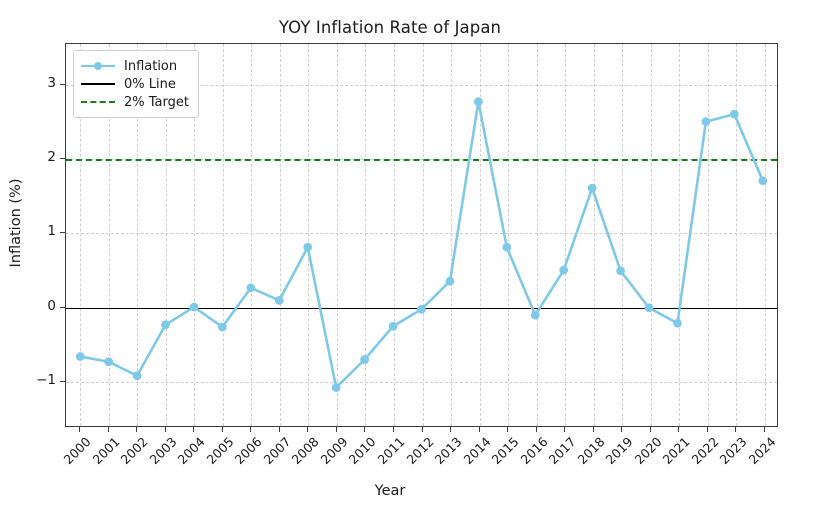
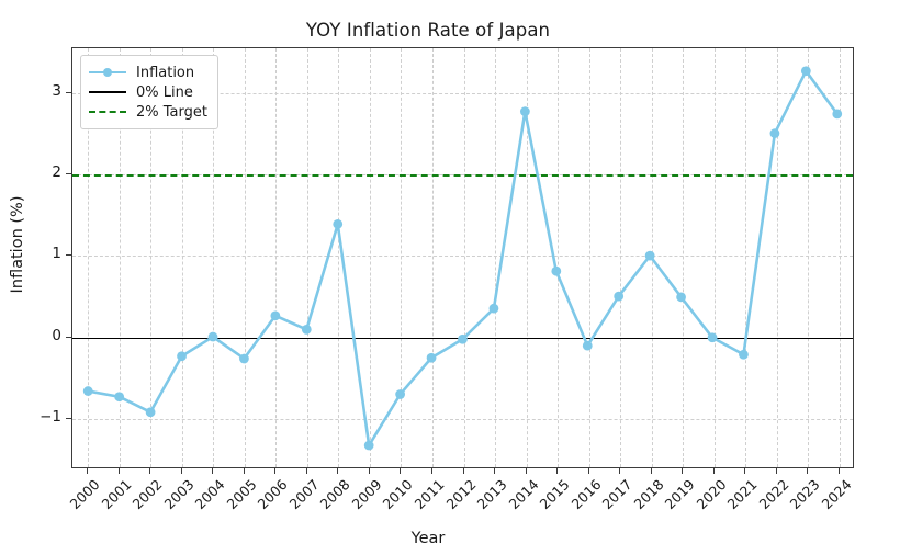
2008: 0.8 -> 1.4
2009: -1.1 -> -1.4
2018: 1.6 -> 1.0
2023: 2.6 -> 3.3
2024: 1.7 -> 2.7
